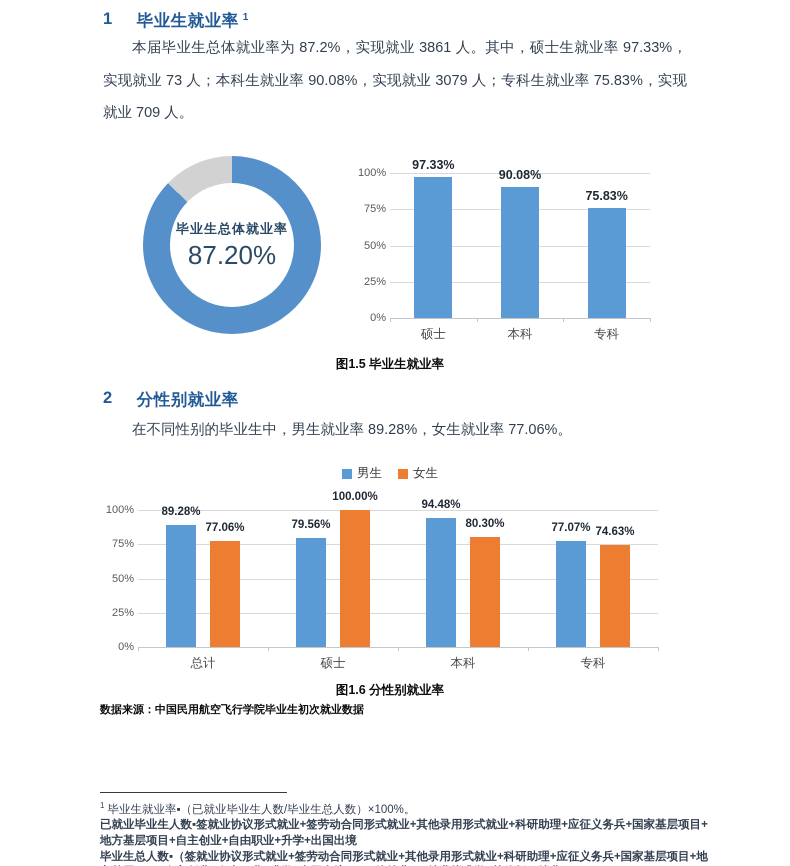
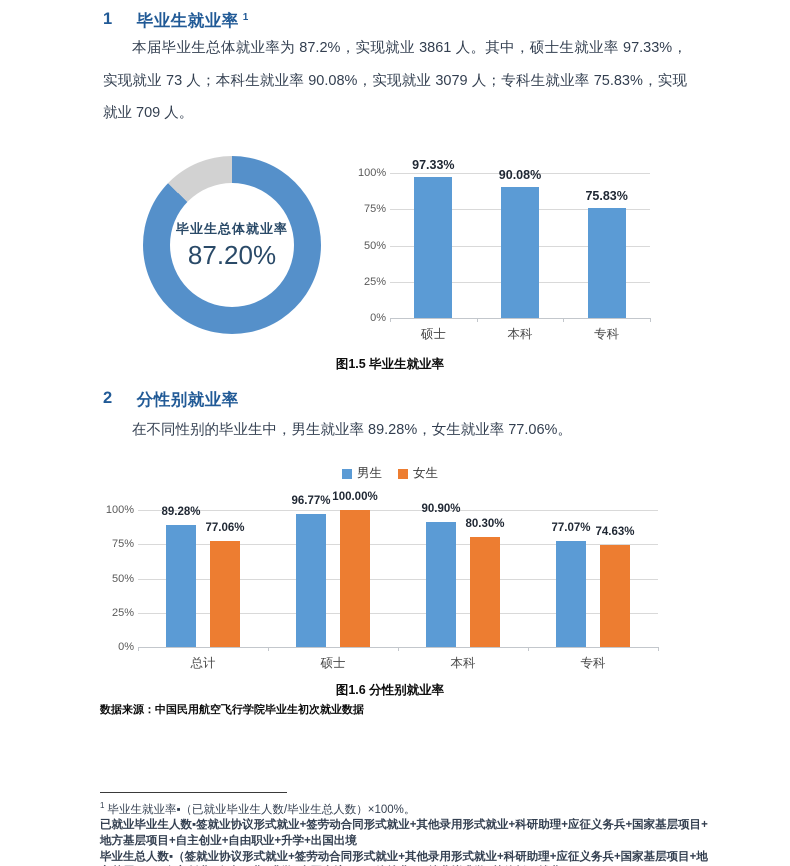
图1.6 分性别就业率/男生/硕士: 79.56% -> 96.77%
图1.6 分性别就业率/男生/本科: 94.48% -> 90.90%
